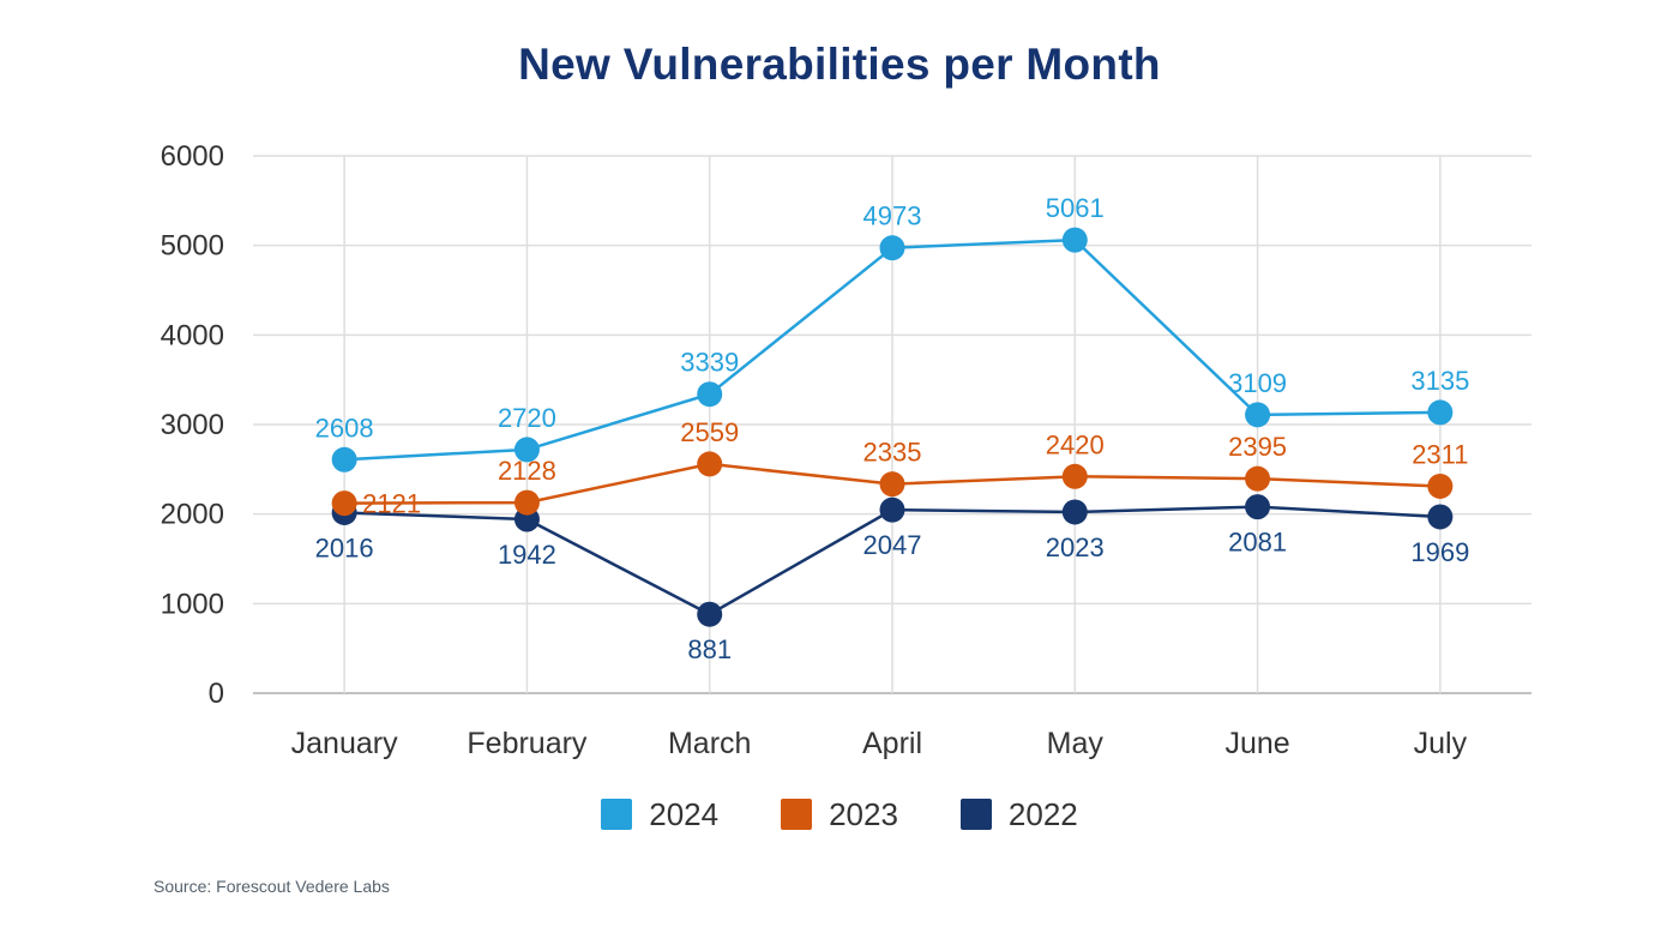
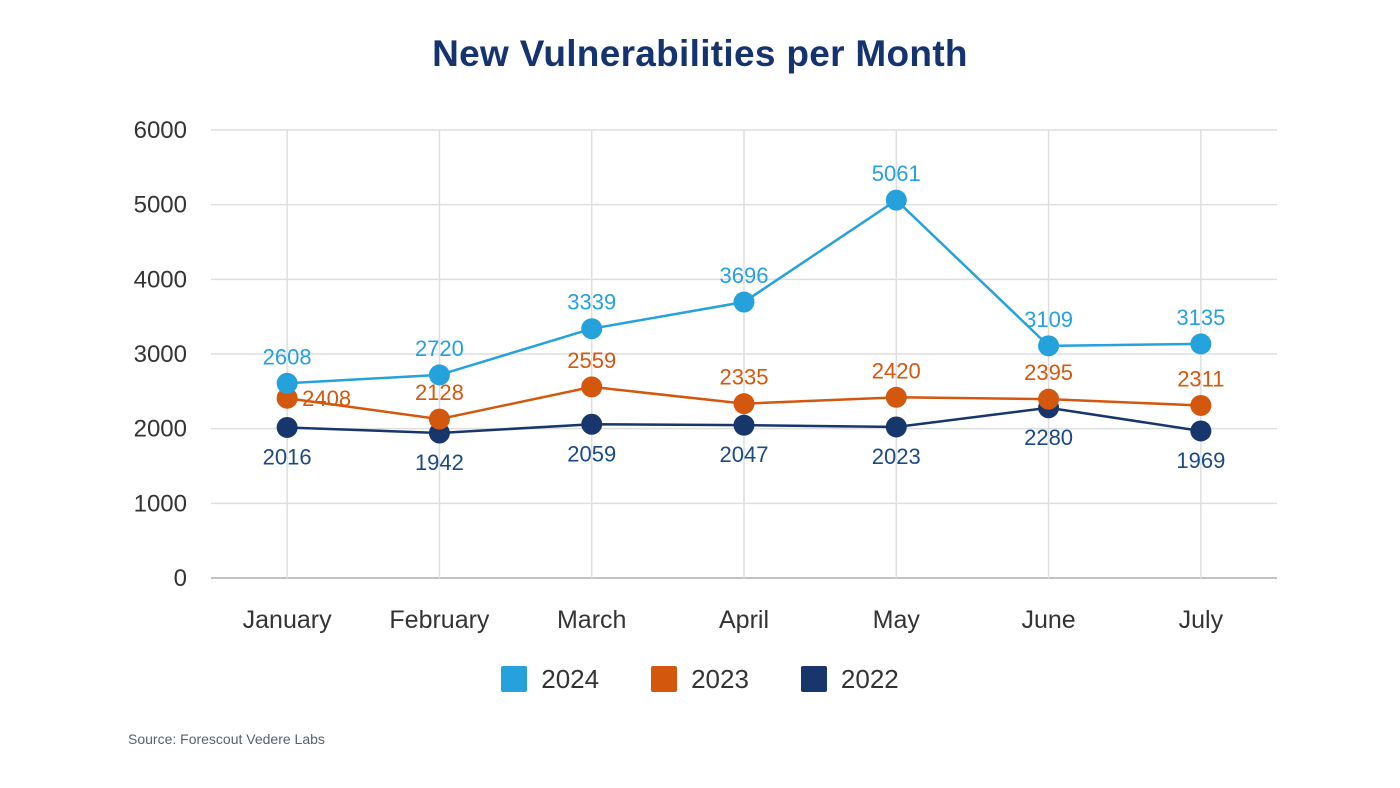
2023/January: 2121 -> 2408
2022/March: 881 -> 2059
2024/April: 4973 -> 3696
2022/June: 2081 -> 2280
